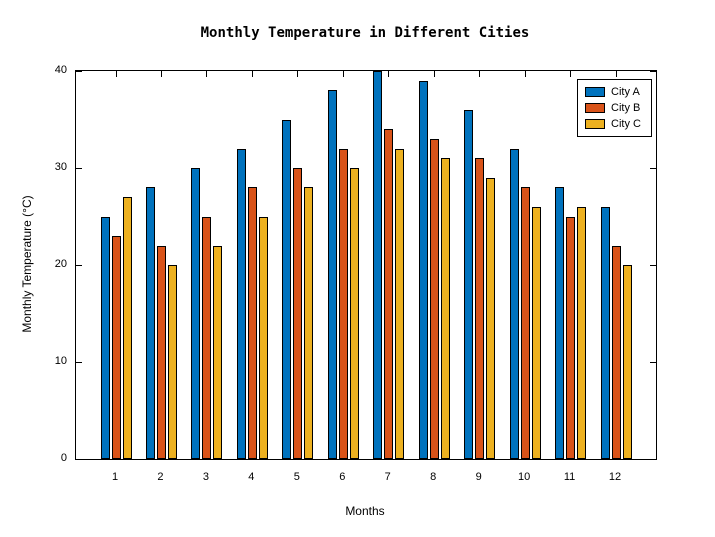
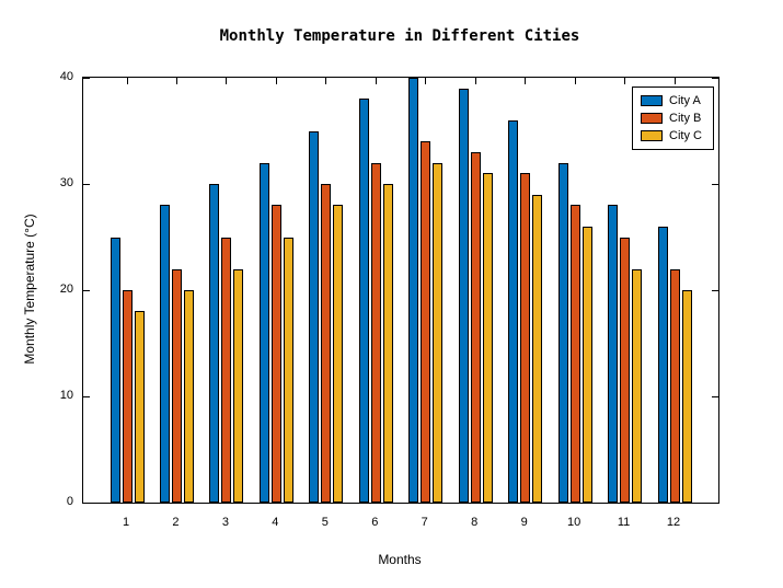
City B/1: 23 -> 20
City C/1: 27 -> 18
City C/11: 26 -> 22
